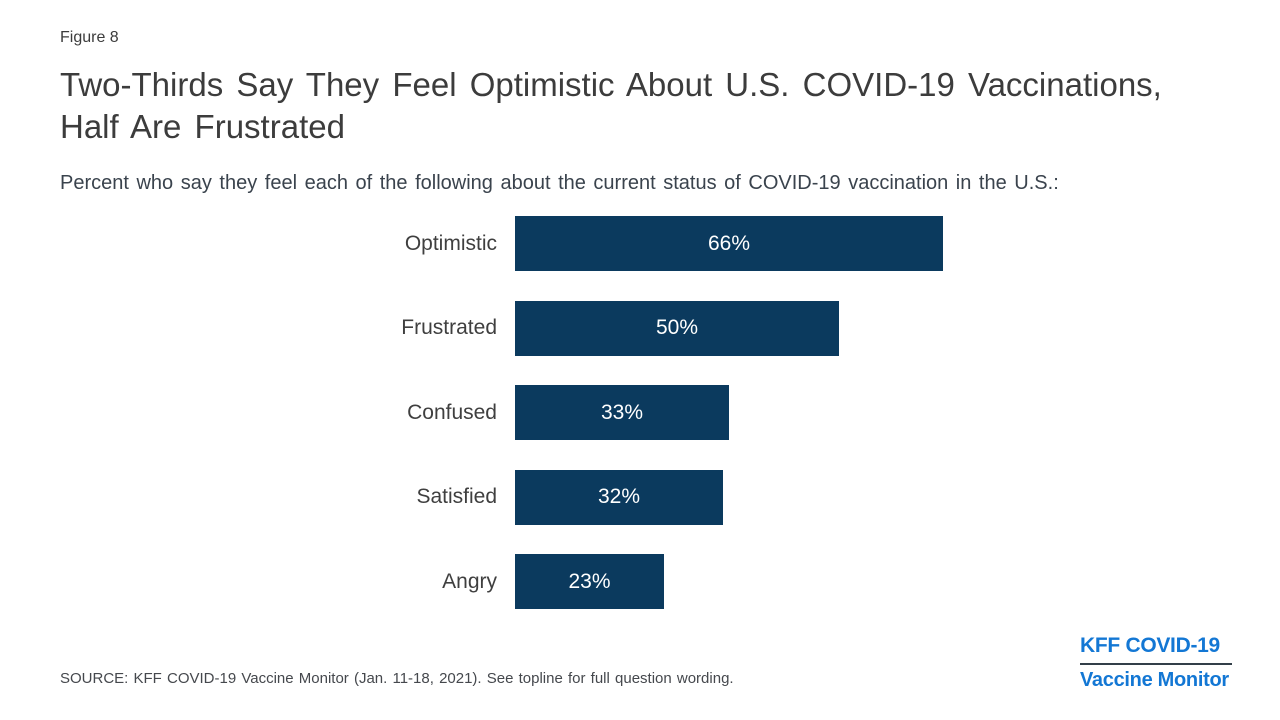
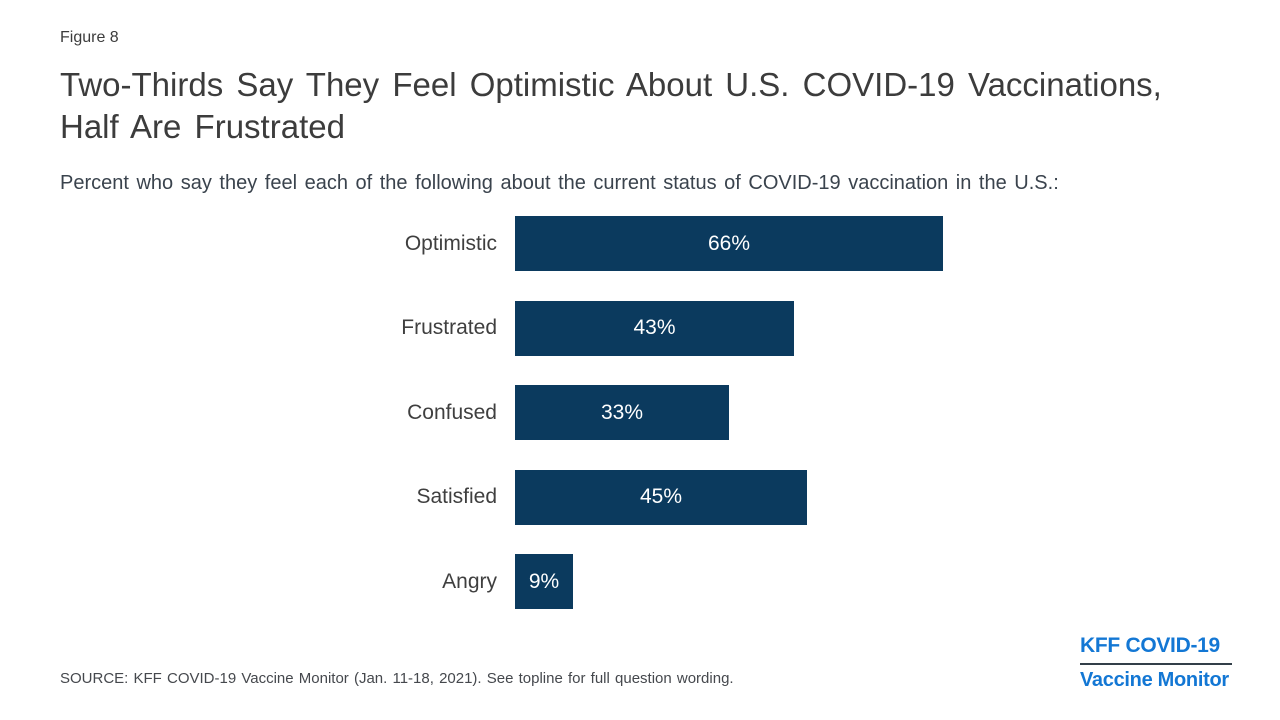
Frustrated: 50% -> 43%
Satisfied: 32% -> 45%
Angry: 23% -> 9%
